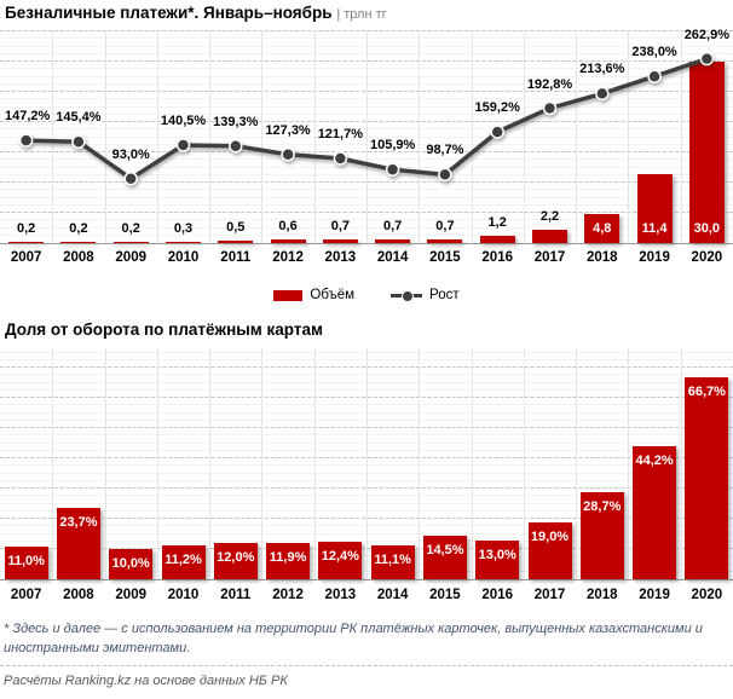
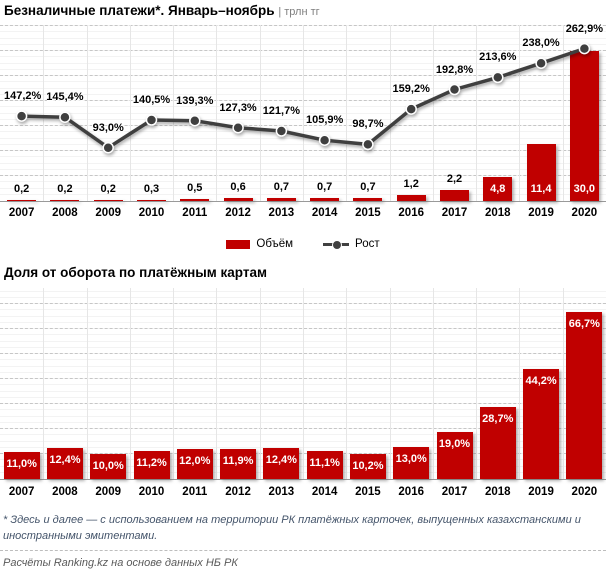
Доля от оборота по платёжным картам/2008: 23,7% -> 12,4%
Доля от оборота по платёжным картам/2015: 14,5% -> 10,2%
